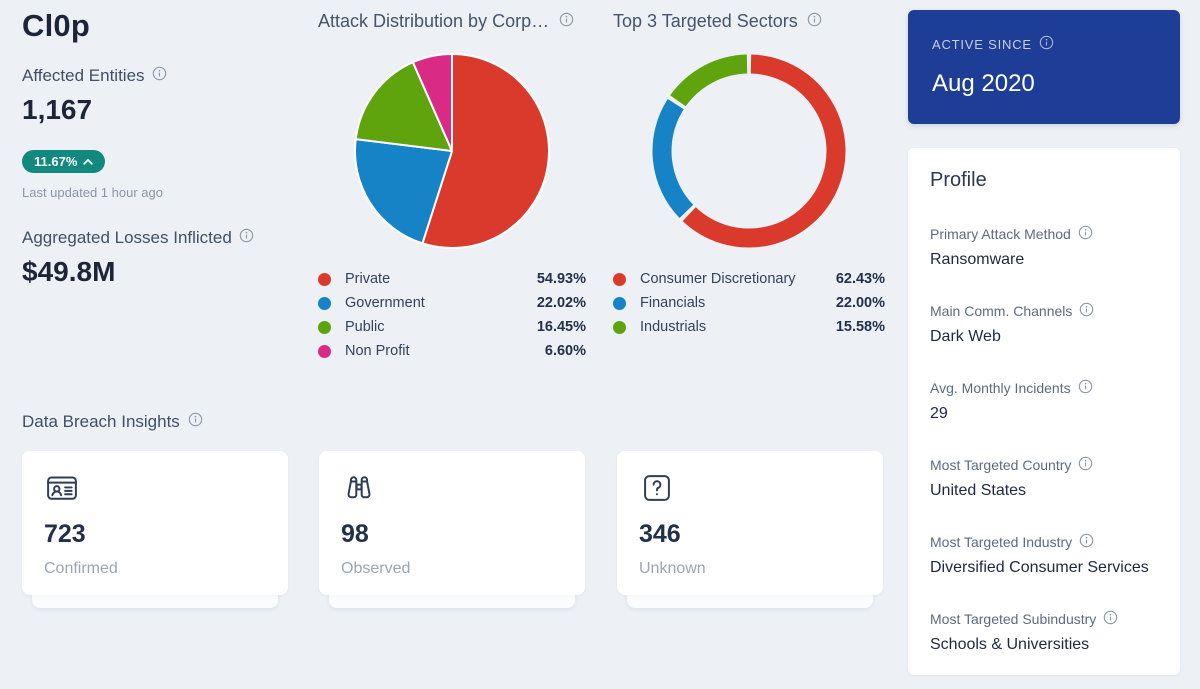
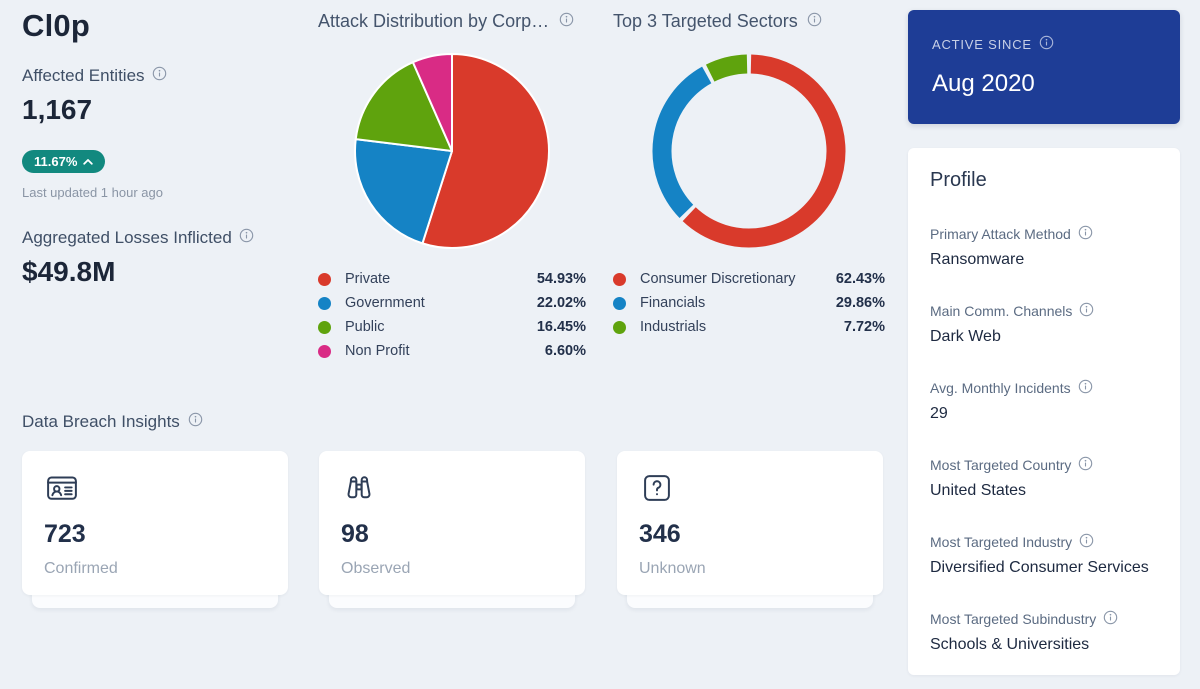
Top 3 Targeted Sectors/Financials: 22.00% -> 29.86%
Top 3 Targeted Sectors/Industrials: 15.58% -> 7.72%
